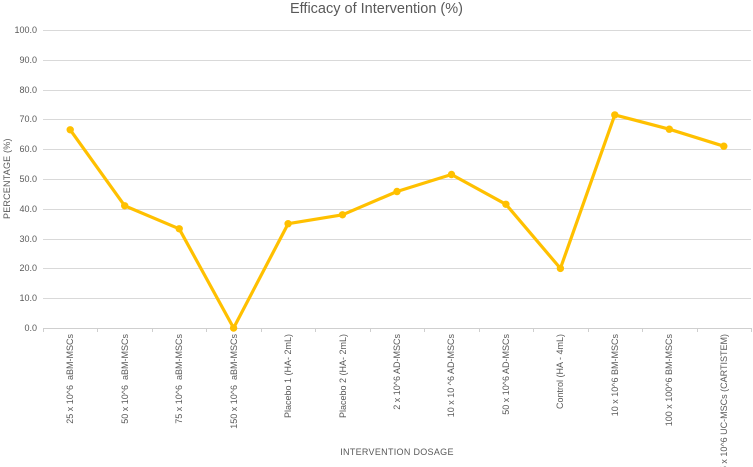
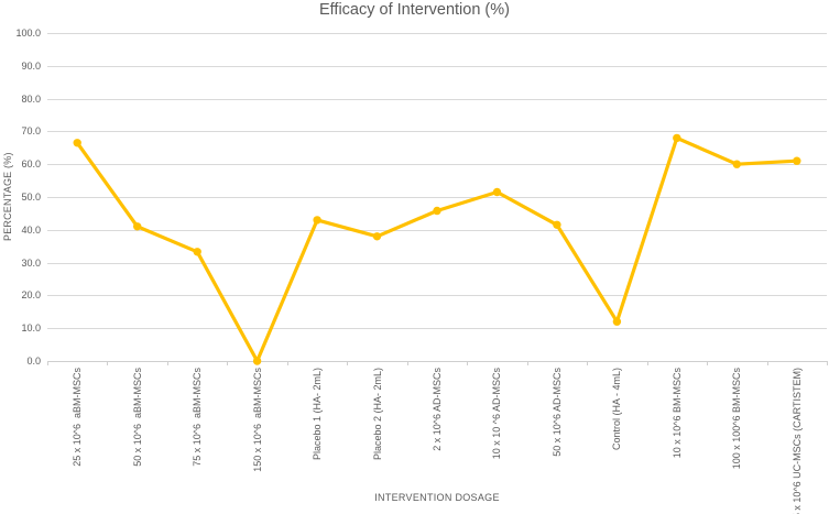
Placebo 1 (HA- 2mL): 35 -> 43
Control (HA - 4mL): 20 -> 12
10 x 10^6 BM-MSCs: 72 -> 68
100 x 100^6 BM-MSCs: 67 -> 60
